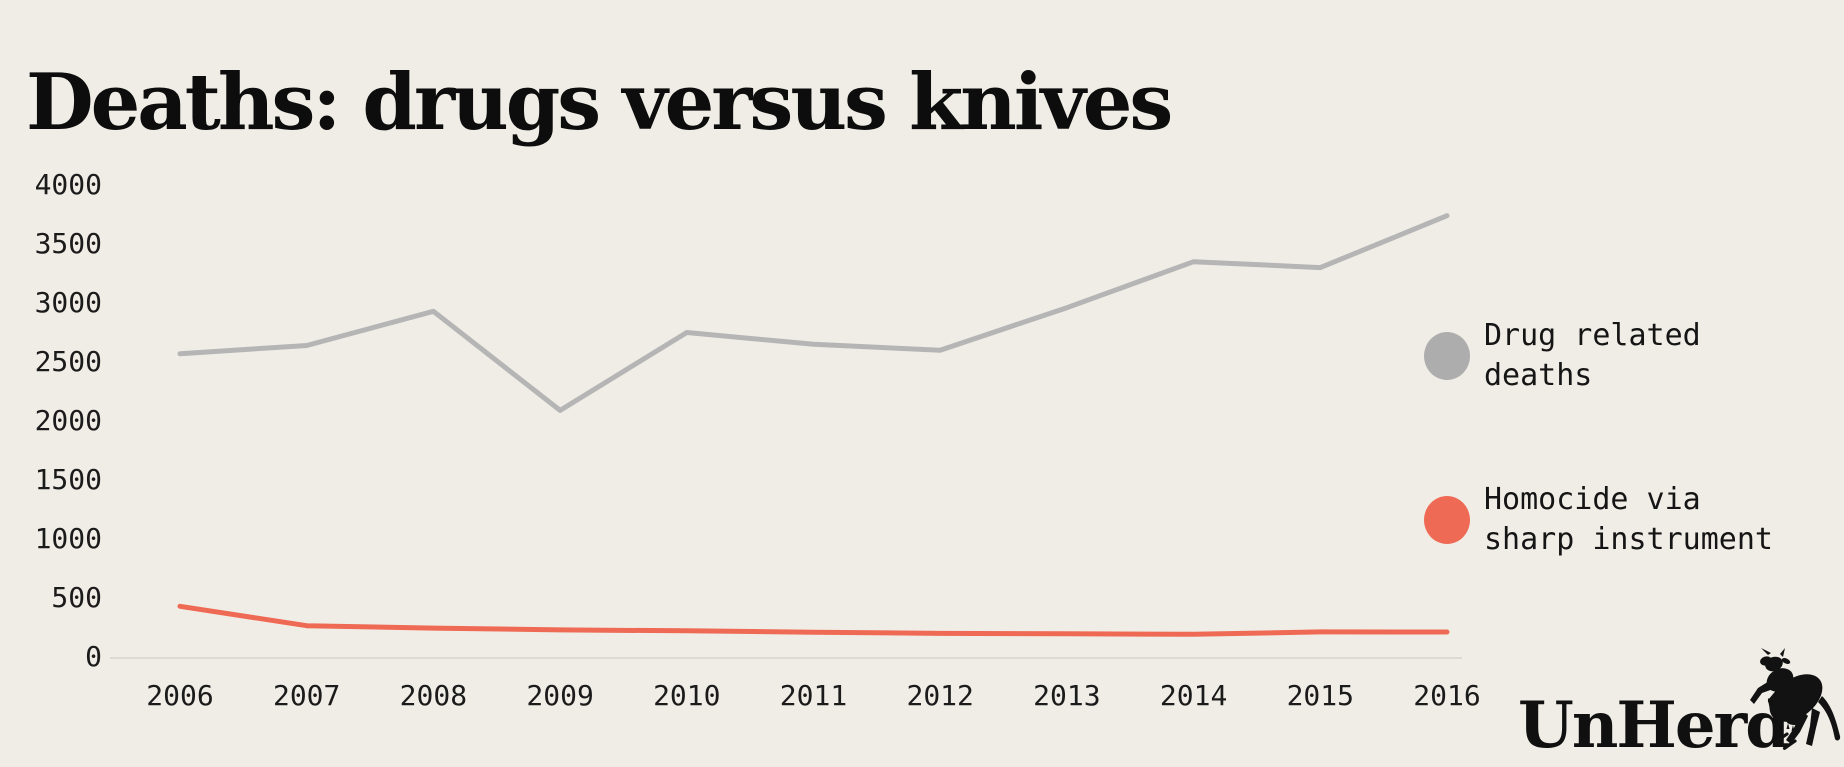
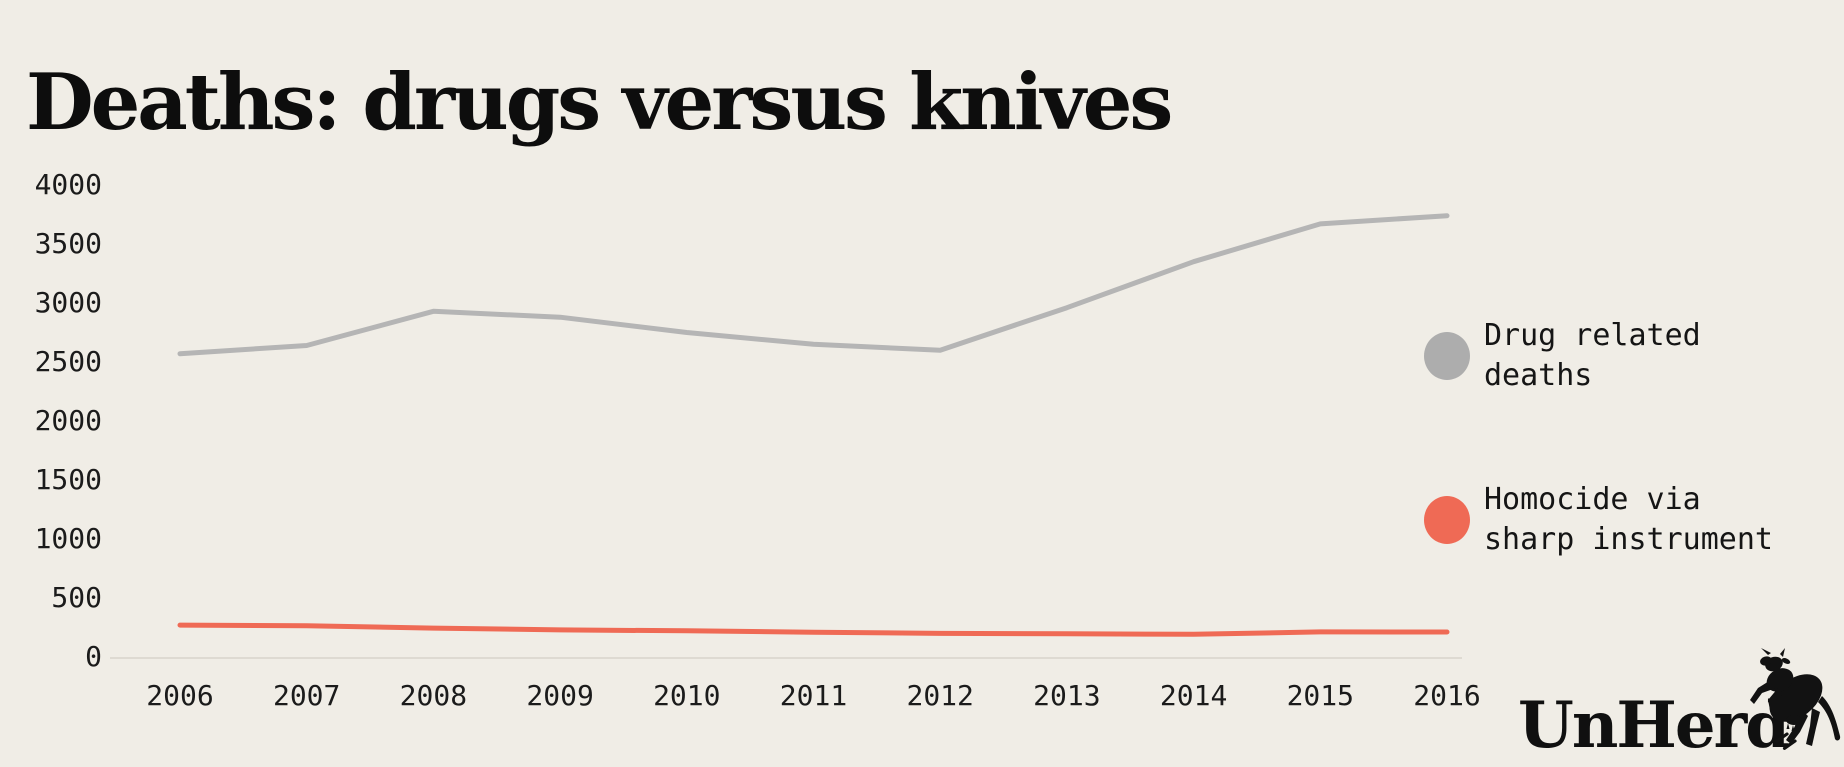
Homocide via sharp instrument/2006: 430 -> 270
Drug related deaths/2009: 2090 -> 2880
Drug related deaths/2015: 3300 -> 3670
